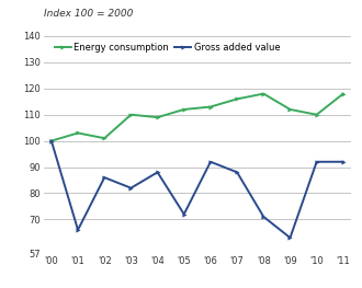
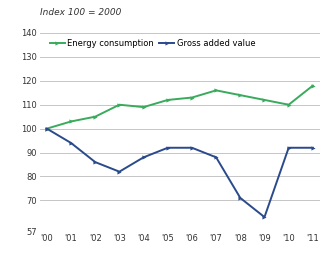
Gross added value/'01: 66 -> 94
Energy consumption/'02: 101 -> 105
Gross added value/'05: 72 -> 92
Energy consumption/'08: 118 -> 114
